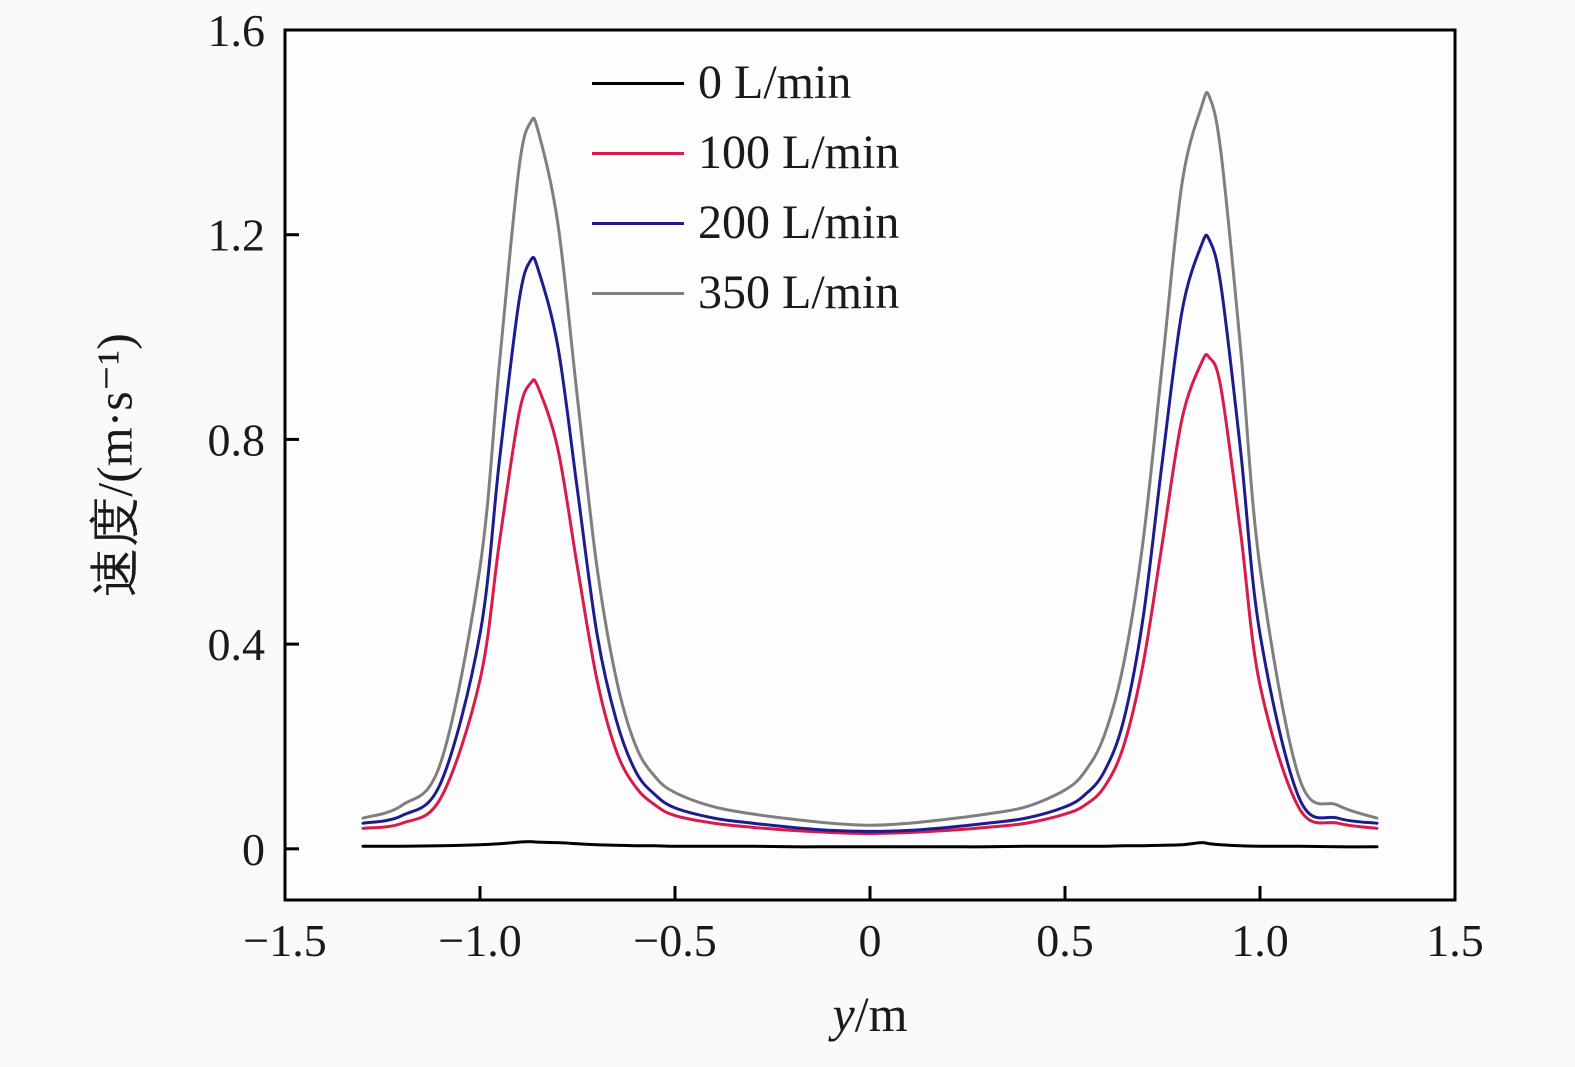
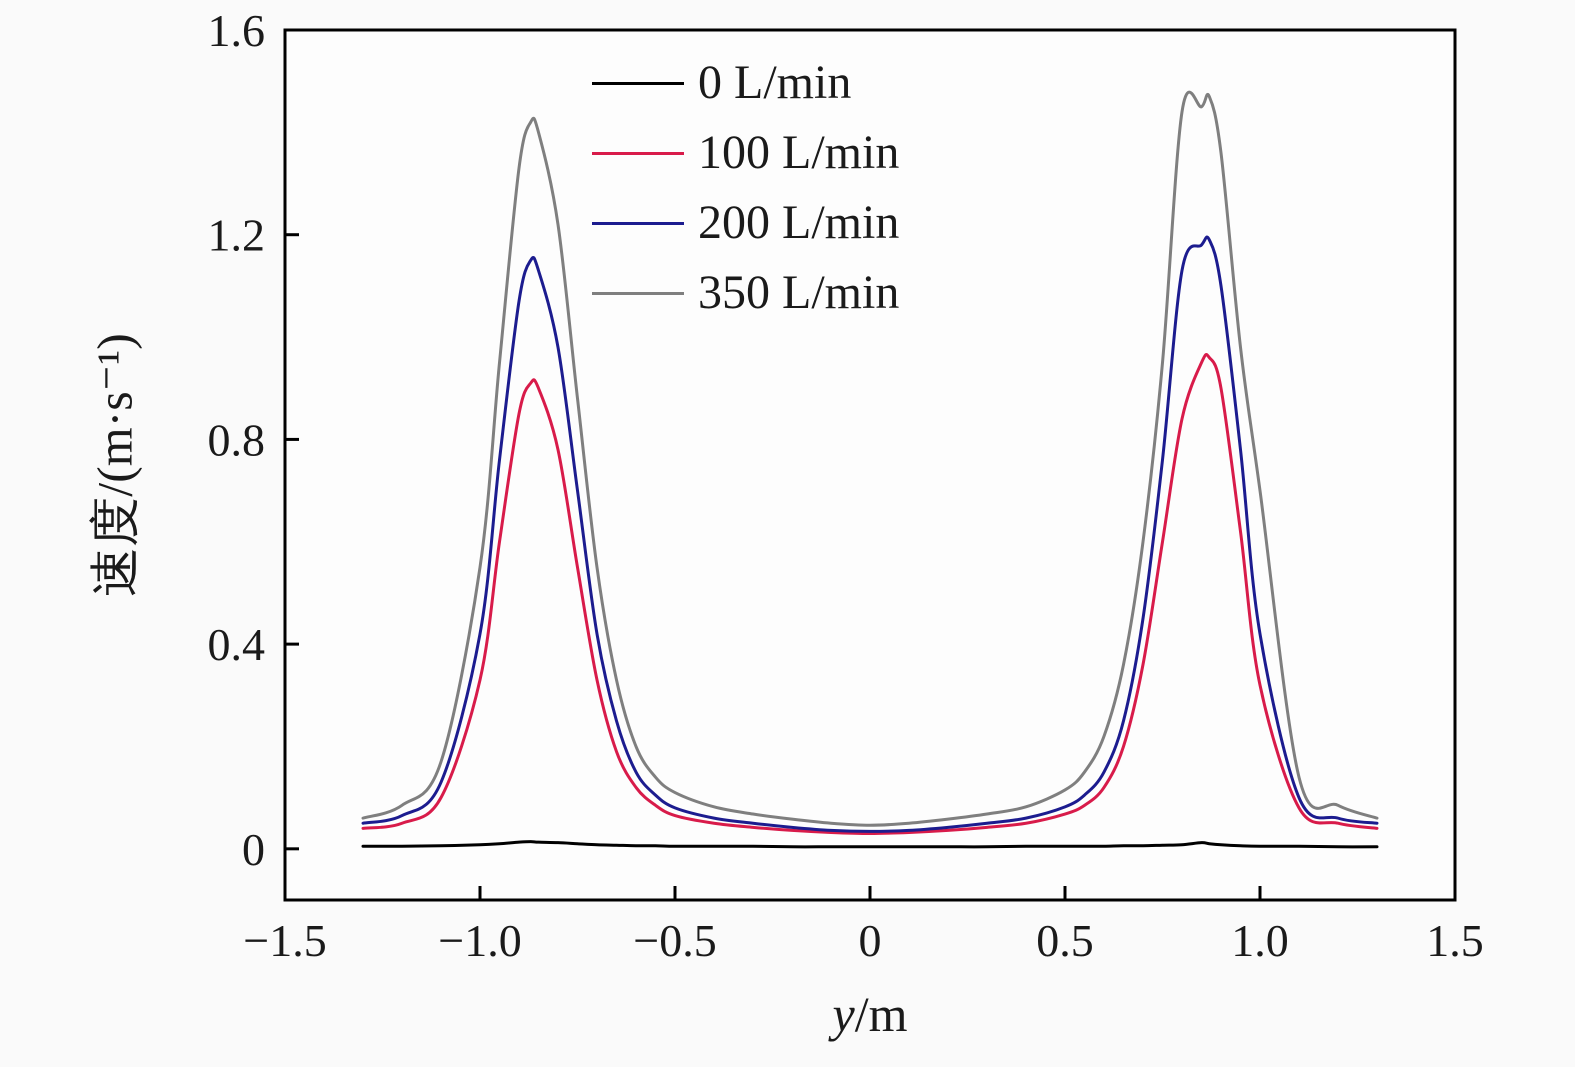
200 L/min/0.8: 1.05 -> 1.13
350 L/min/0.8: 1.30 -> 1.44
350 L/min/1.0: 0.55 -> 0.70
